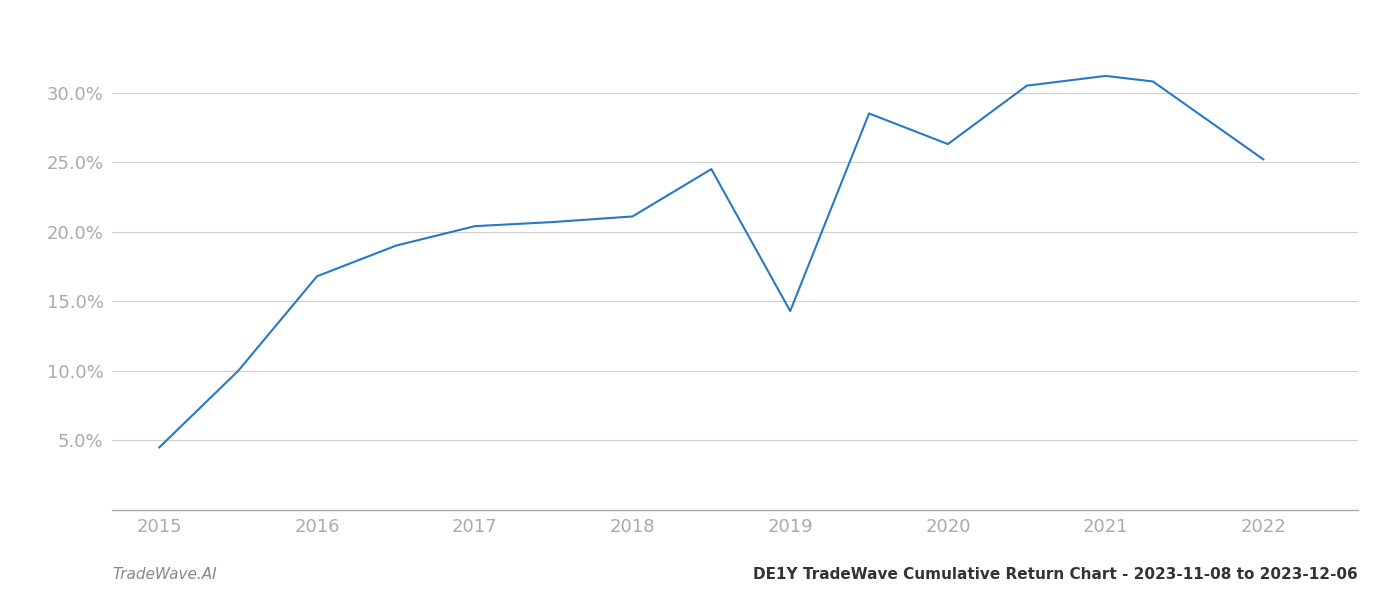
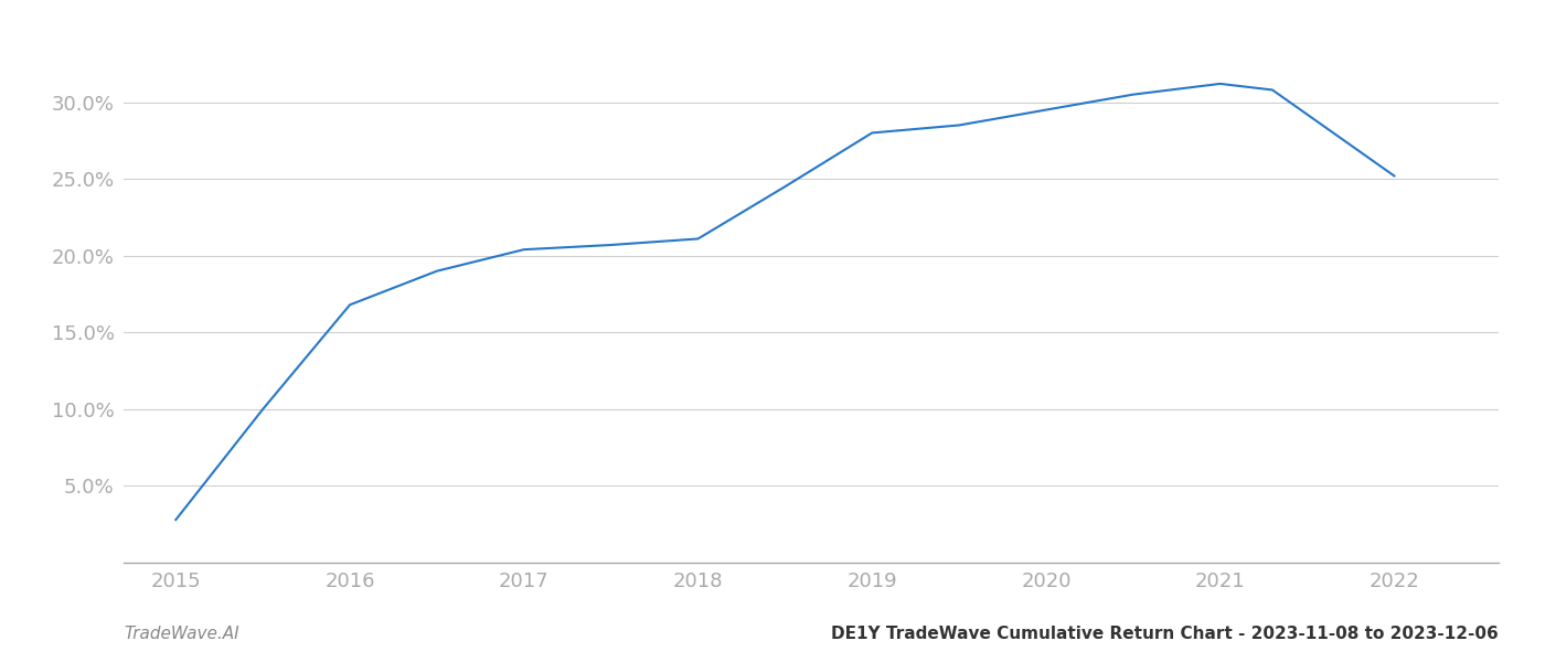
2015: 4.5% -> 2.8%
2019: 14.3% -> 28.0%
2020: 26.3% -> 29.5%
